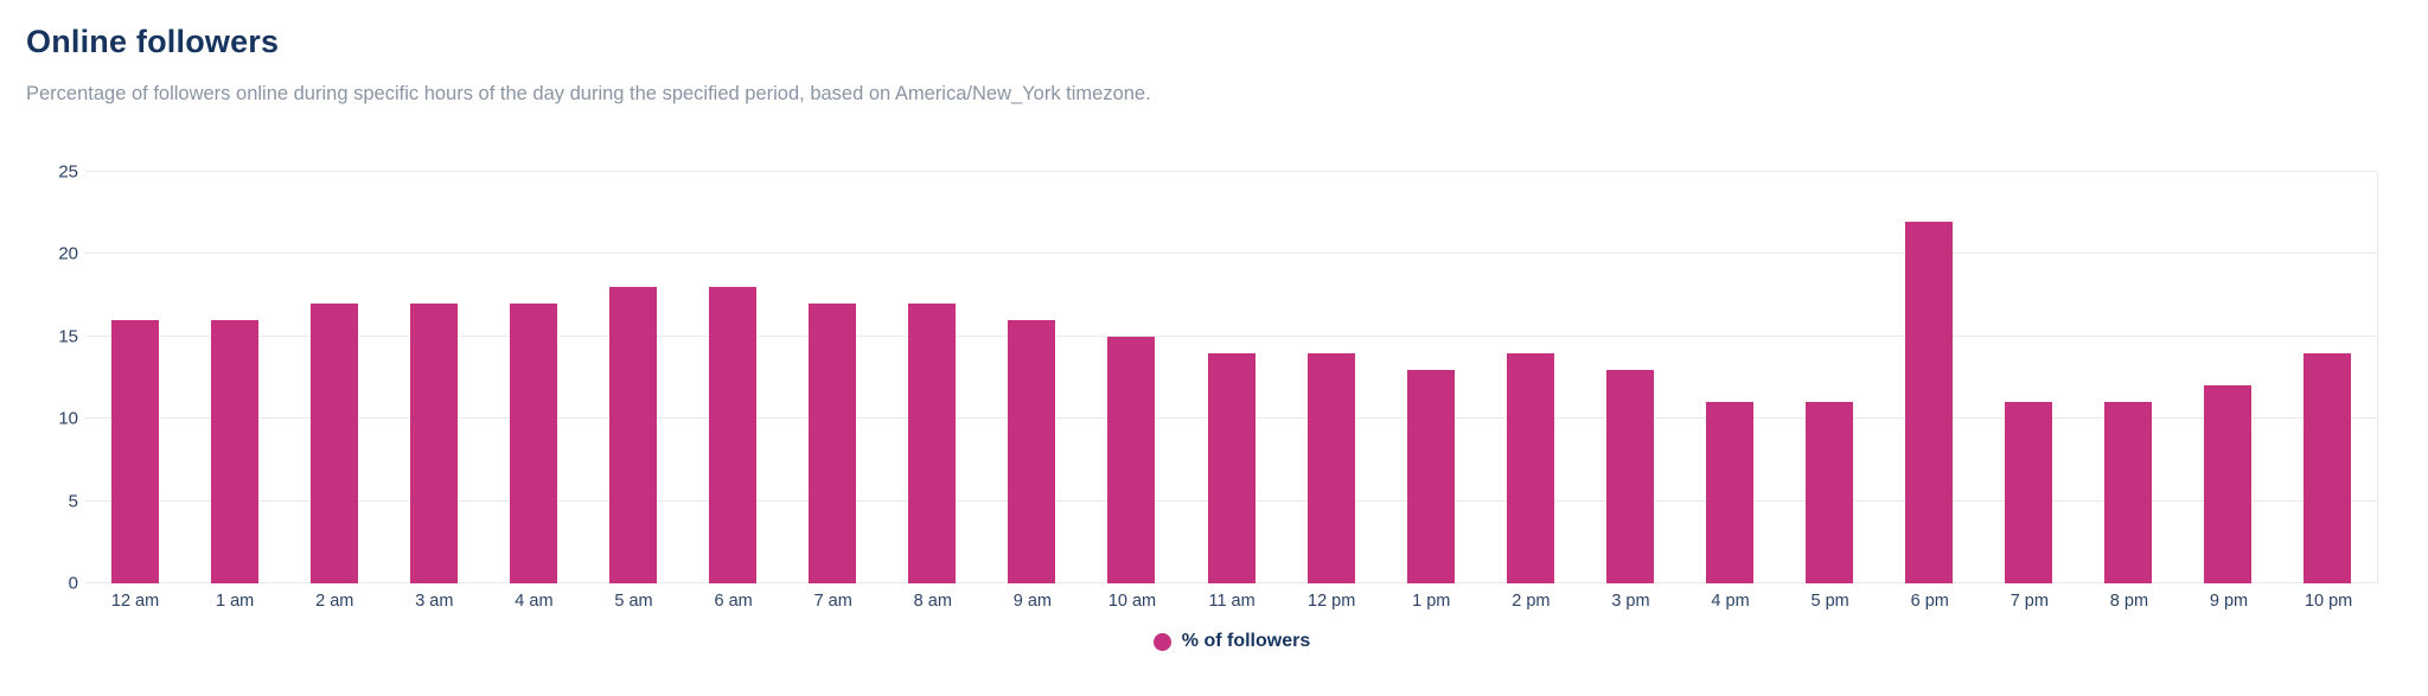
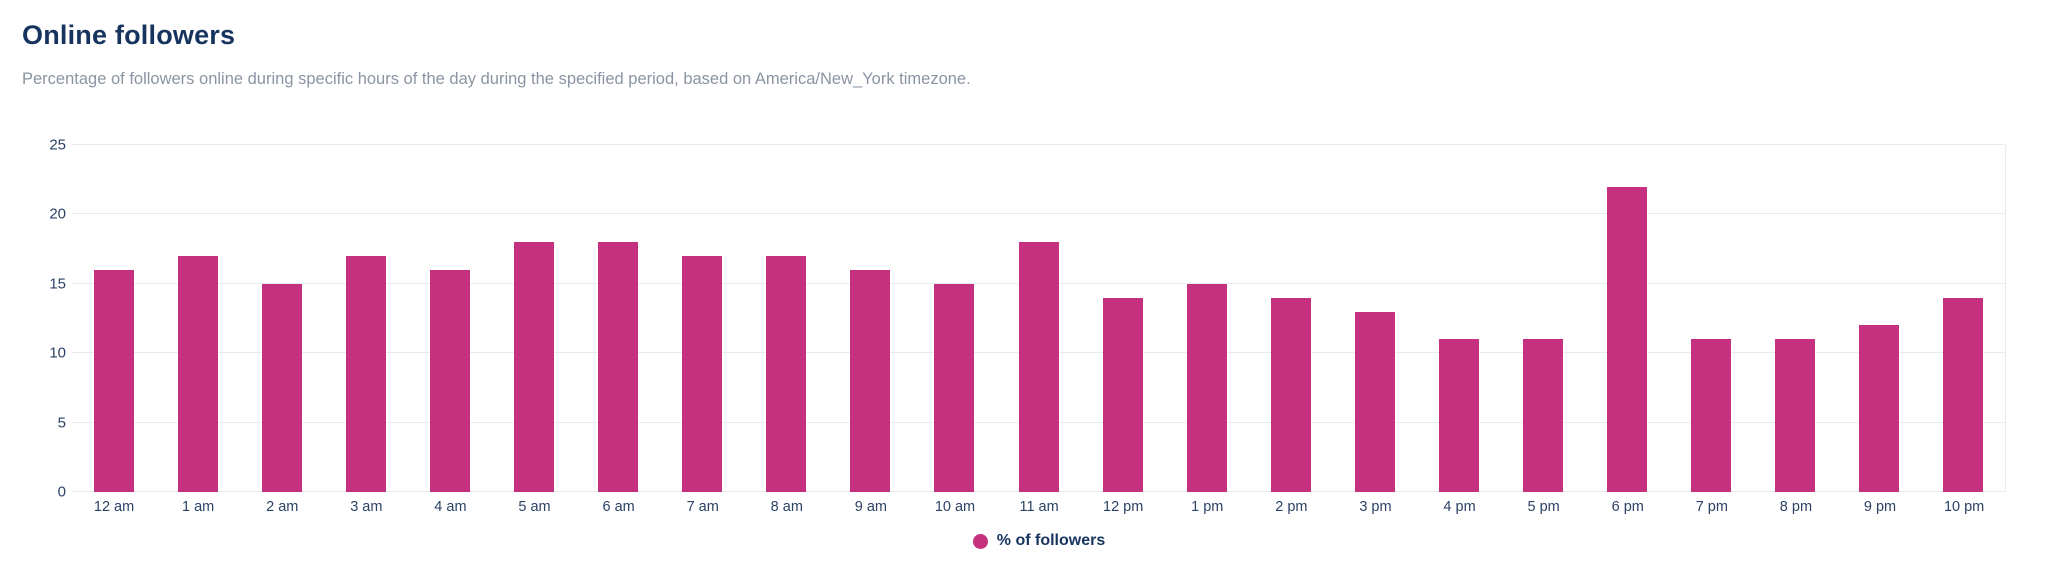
1 am: 16 -> 17
2 am: 17 -> 15
4 am: 17 -> 16
11 am: 14 -> 18
1 pm: 13 -> 15
